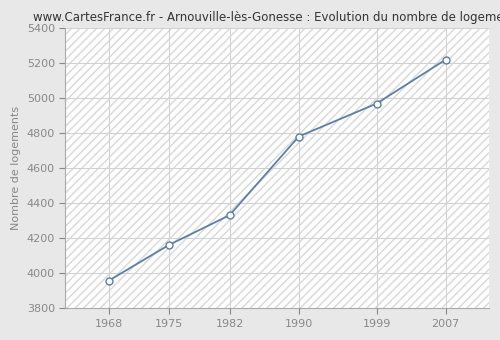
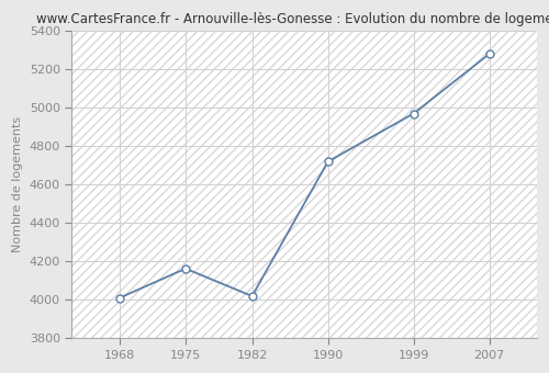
1968: 3960 -> 4010
1982: 4330 -> 4020
1990: 4780 -> 4720
2007: 5220 -> 5280
